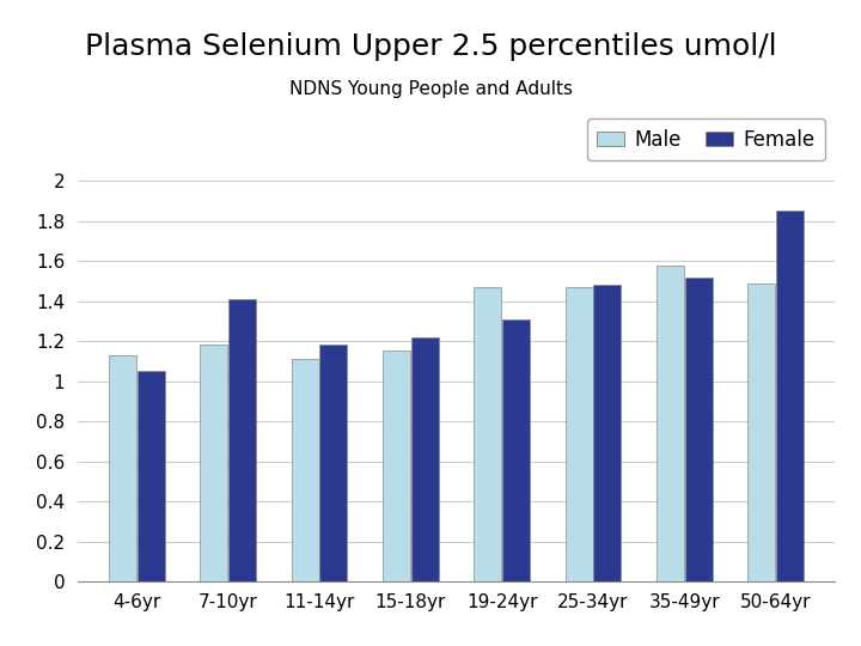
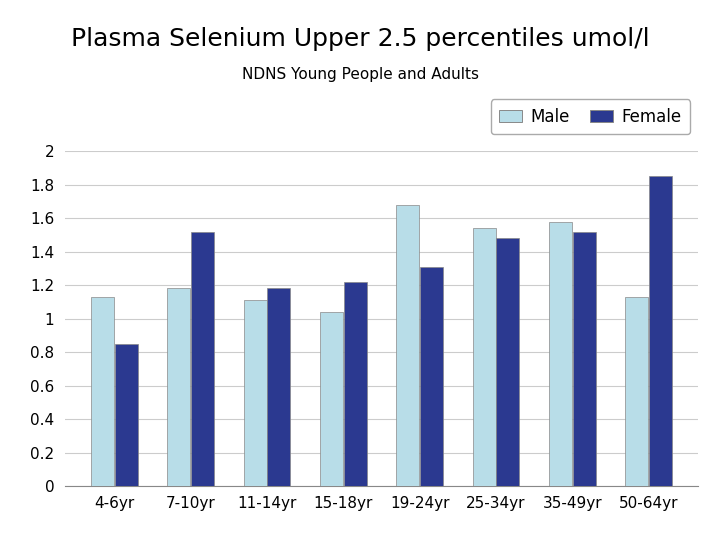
Female/4-6yr: 1.05 -> 0.85
Female/7-10yr: 1.41 -> 1.52
Male/15-18yr: 1.15 -> 1.04
Male/19-24yr: 1.47 -> 1.68
Male/25-34yr: 1.47 -> 1.54
Male/50-64yr: 1.49 -> 1.13
